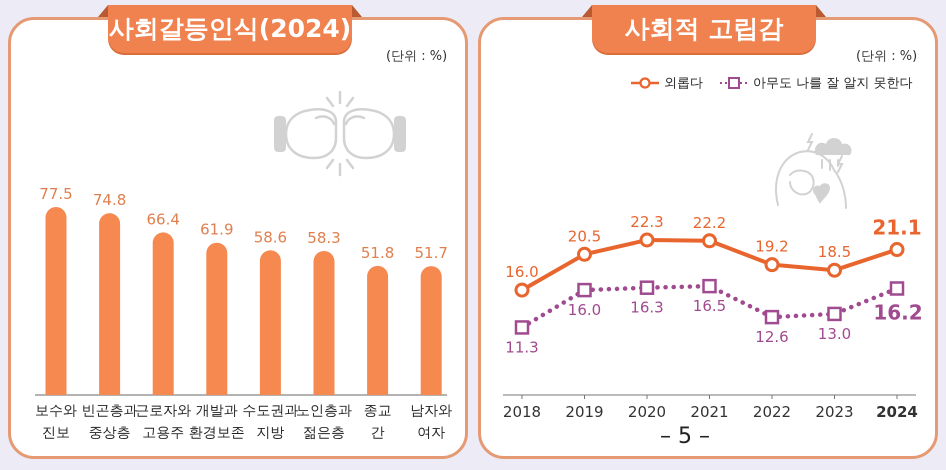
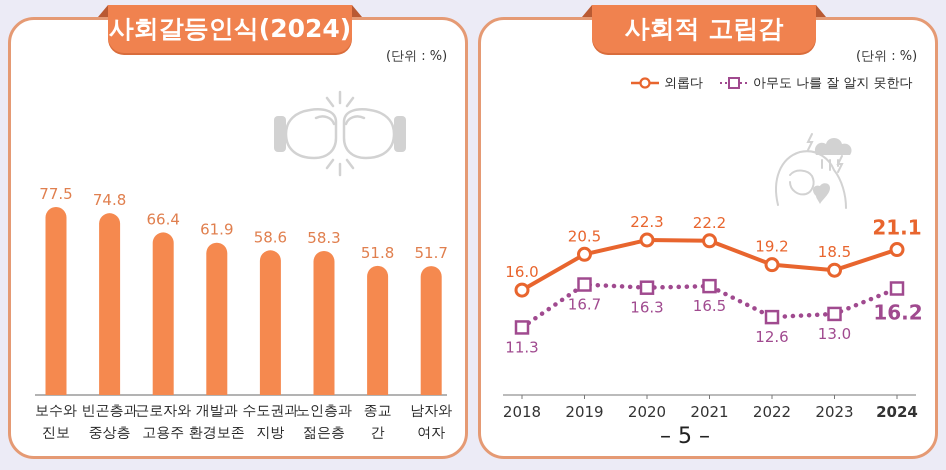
사회적 고립감/아무도 나를 잘 알지 못한다/2019: 16.0 -> 16.7
